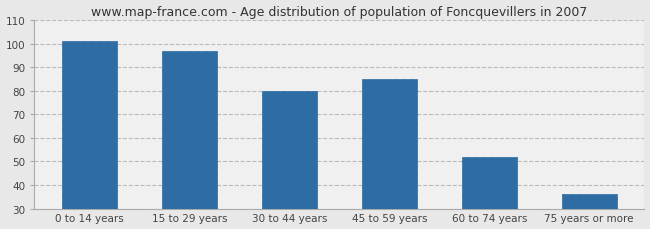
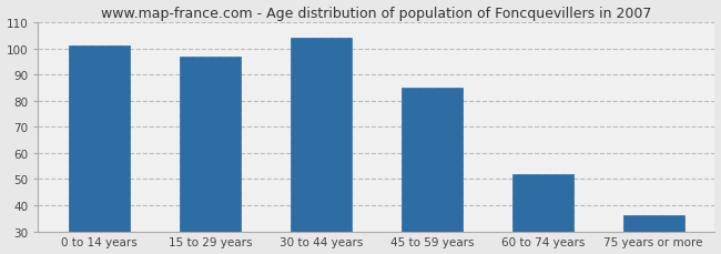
30 to 44 years: 80 -> 104
